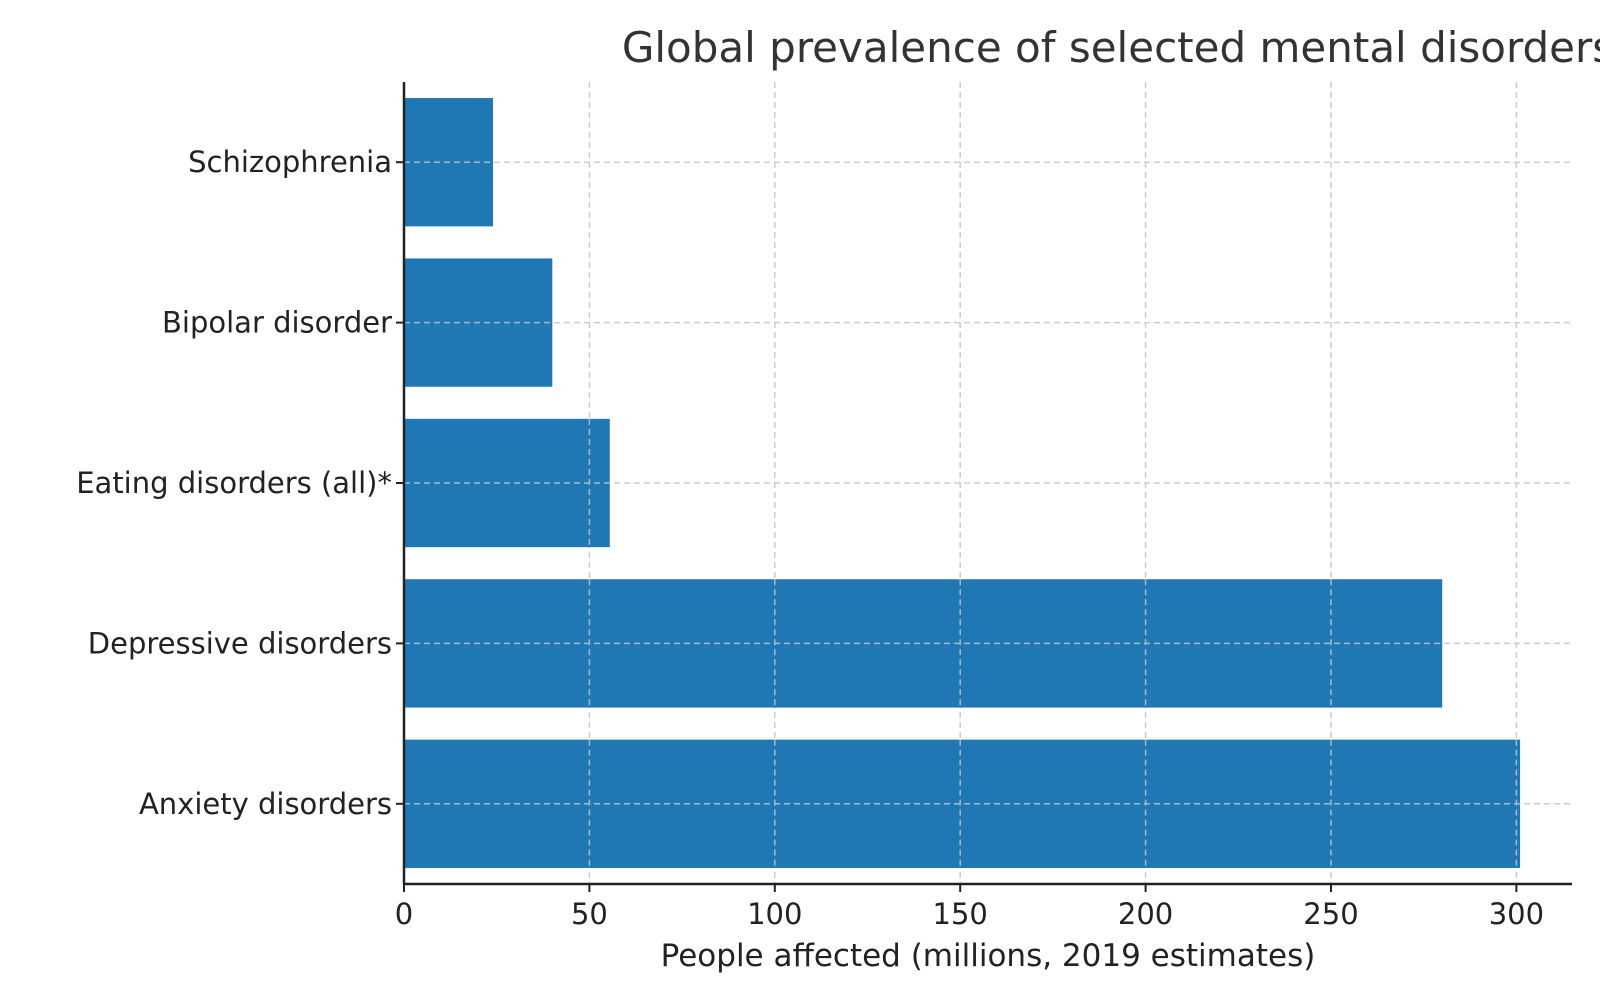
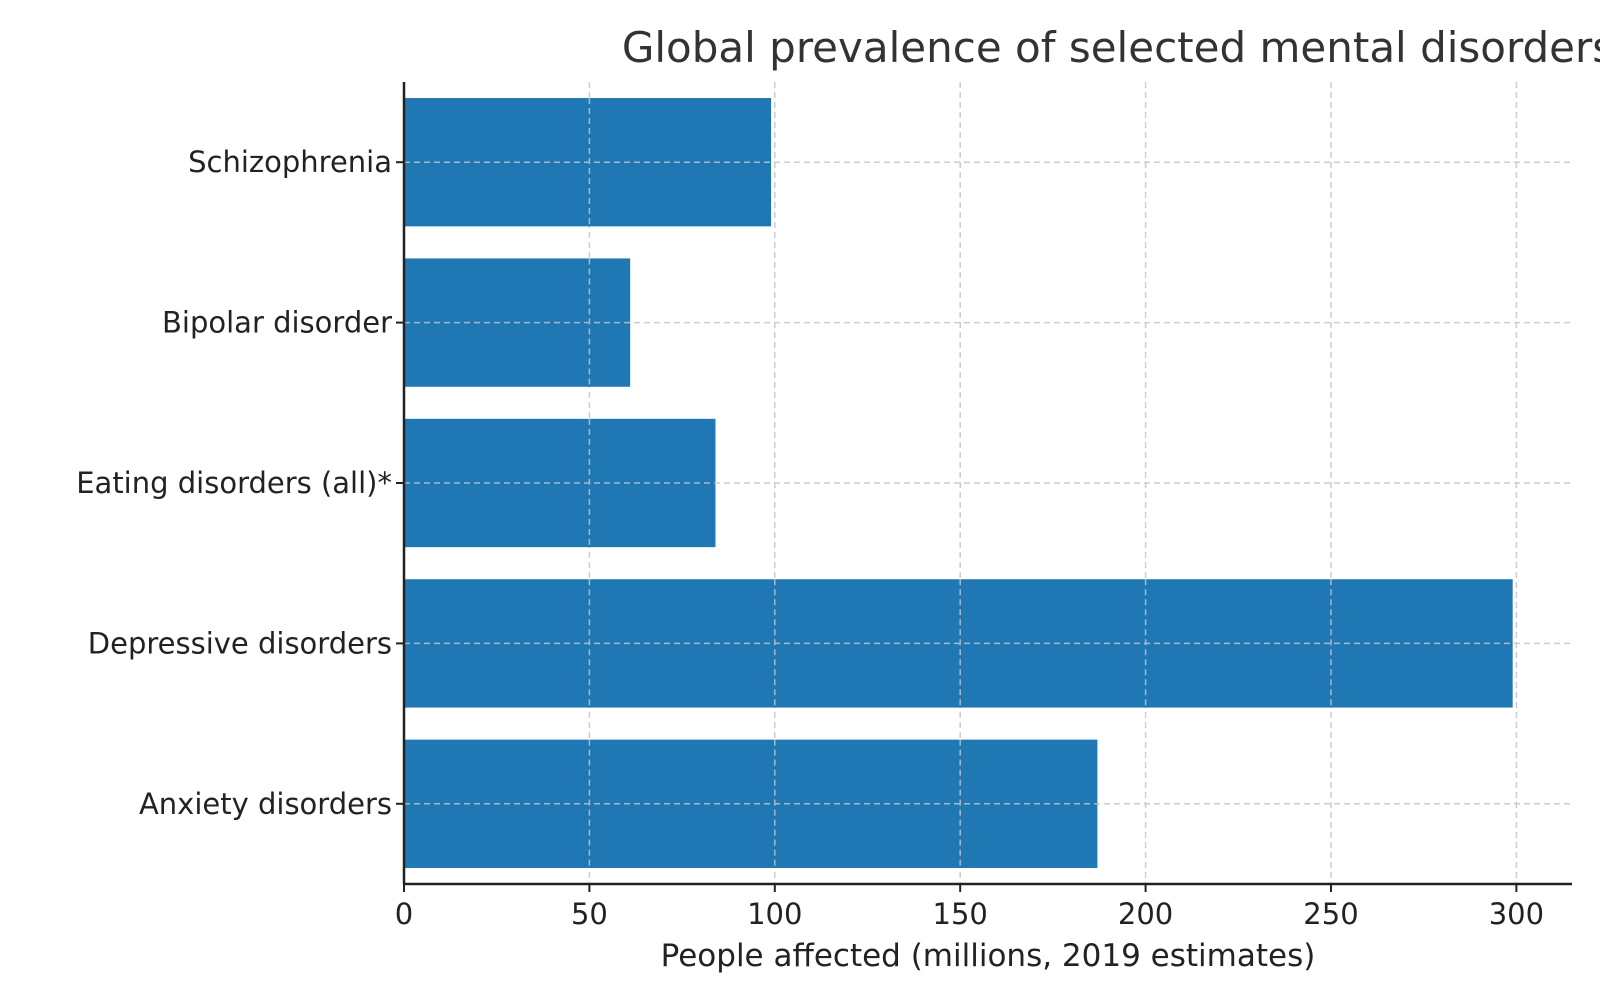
Anxiety disorders: 301 -> 187
Depressive disorders: 280 -> 299
Eating disorders (all)*: 56 -> 84
Bipolar disorder: 40 -> 61
Schizophrenia: 24 -> 99
